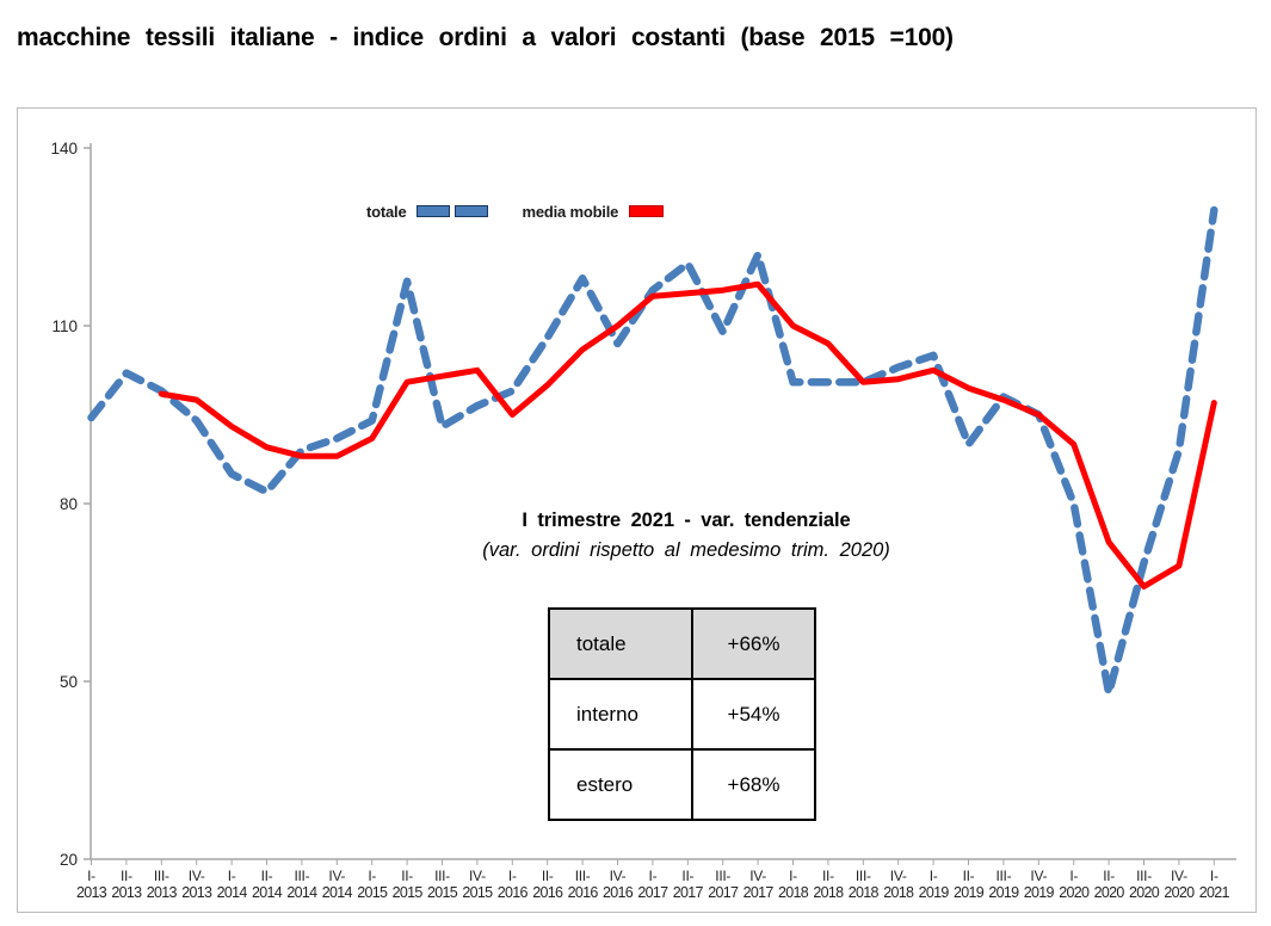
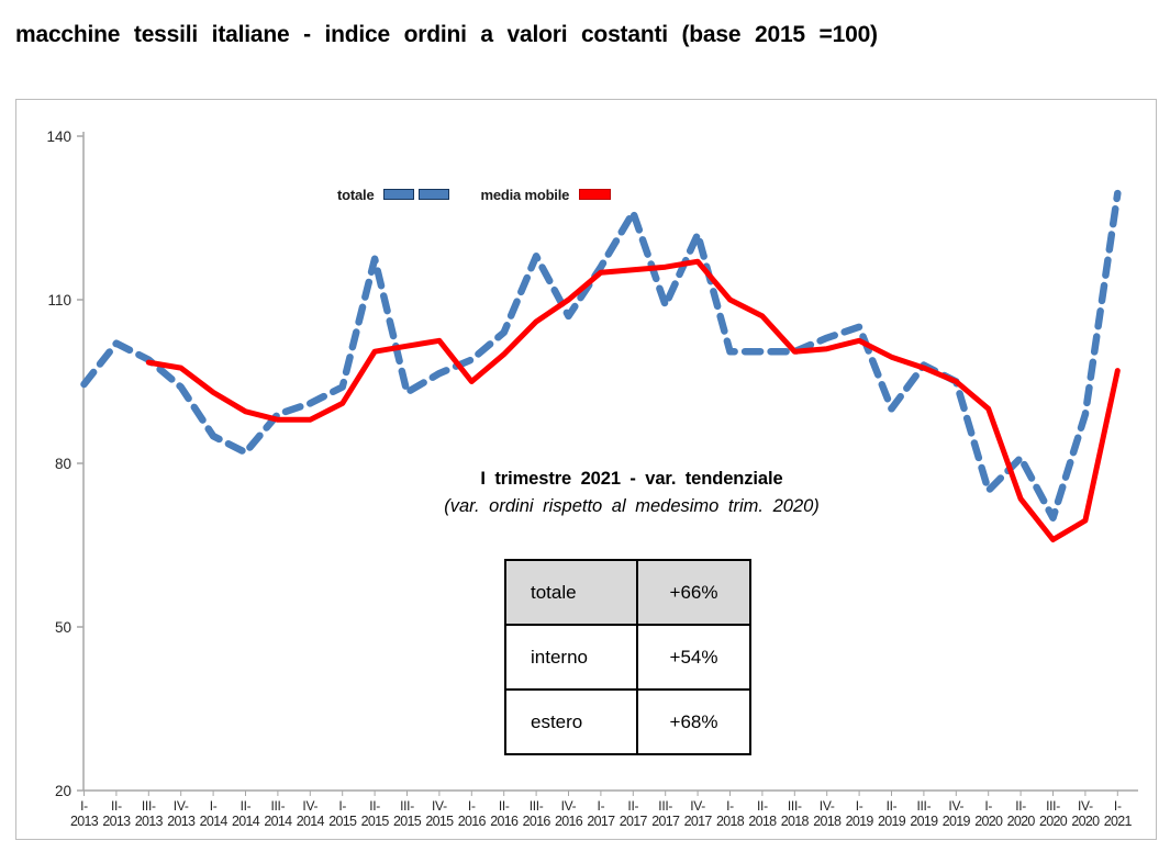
totale/II-2016: 108 -> 104
totale/II-2017: 120 -> 126
totale/I-2020: 80 -> 75
totale/II-2020: 48 -> 81
